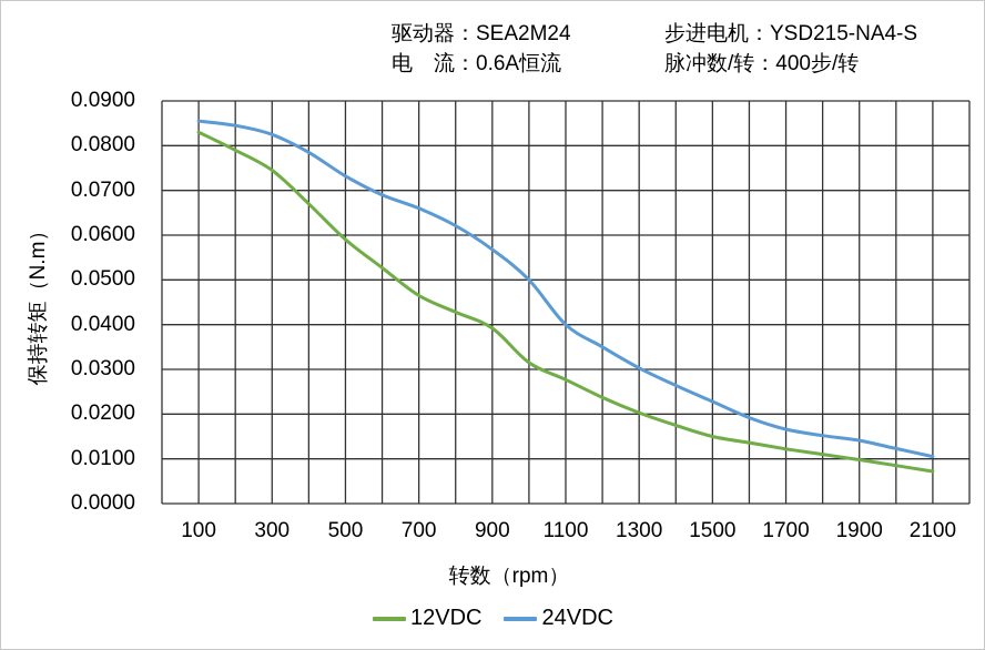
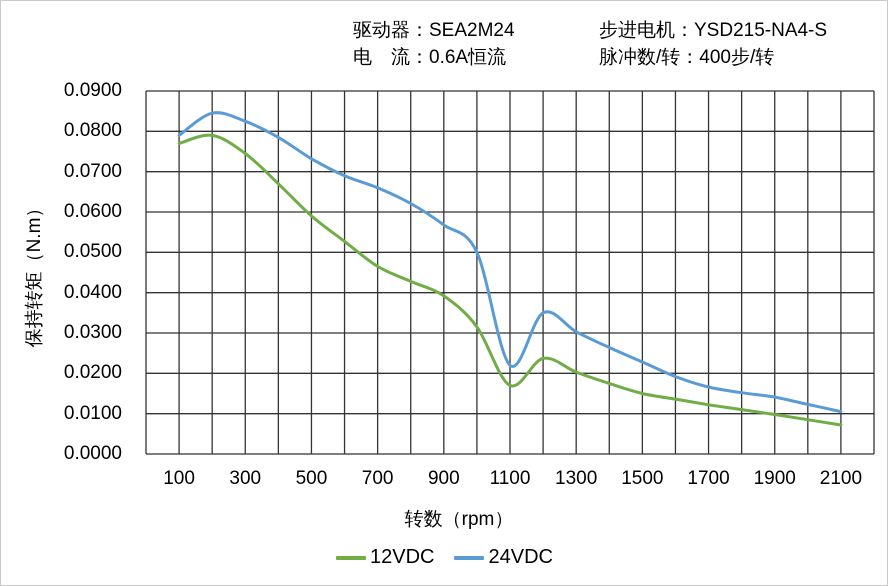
12VDC/100: 0.083 -> 0.077
24VDC/100: 0.086 -> 0.079
12VDC/1100: 0.028 -> 0.017
24VDC/1100: 0.040 -> 0.022
